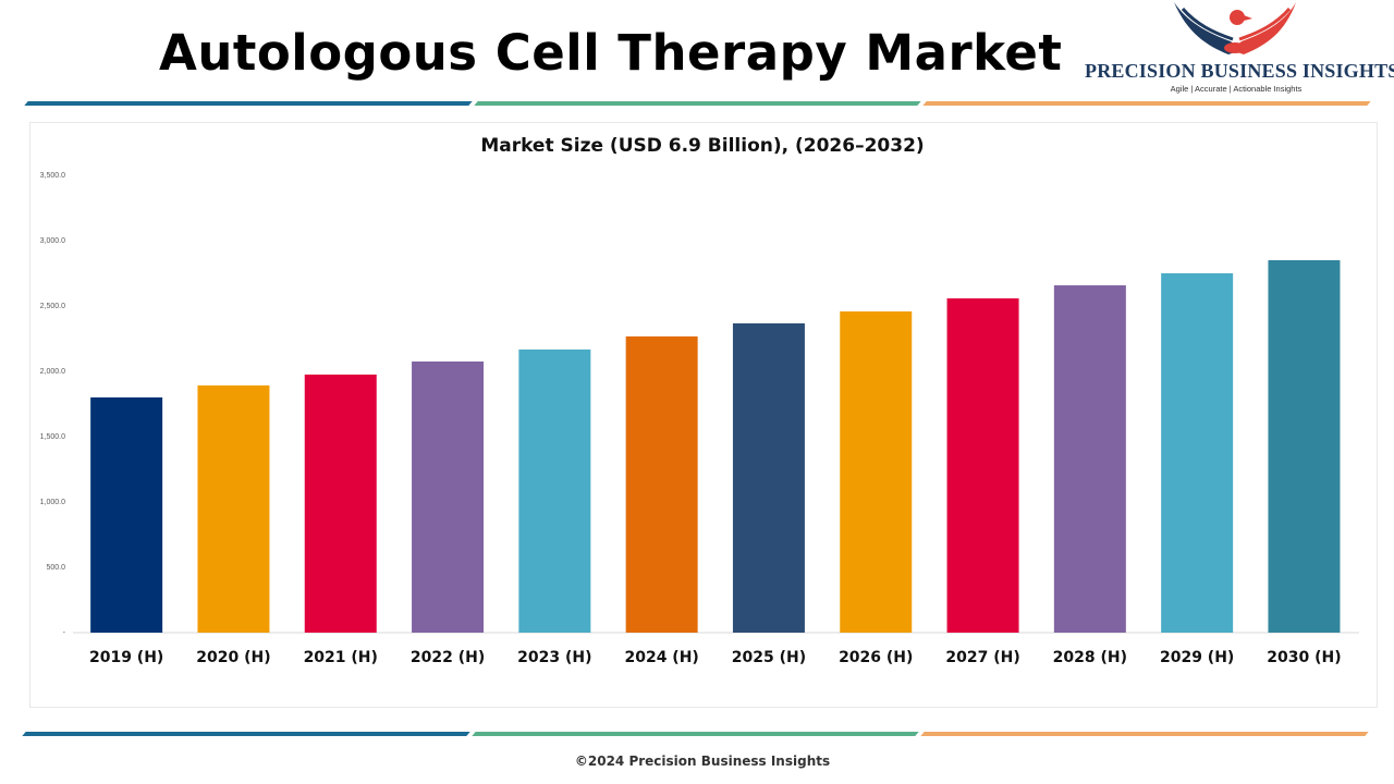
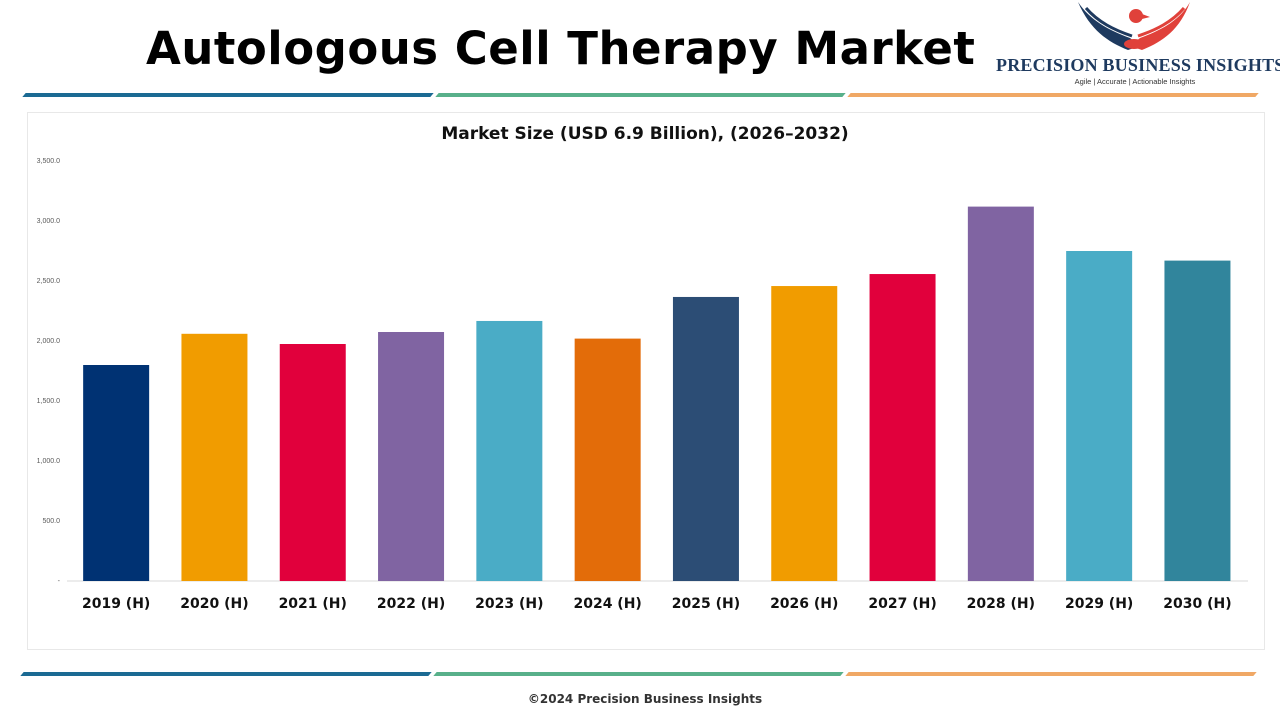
2020 (H): 1890 -> 2060
2024 (H): 2270 -> 2020
2028 (H): 2660 -> 3120
2030 (H): 2850 -> 2670
